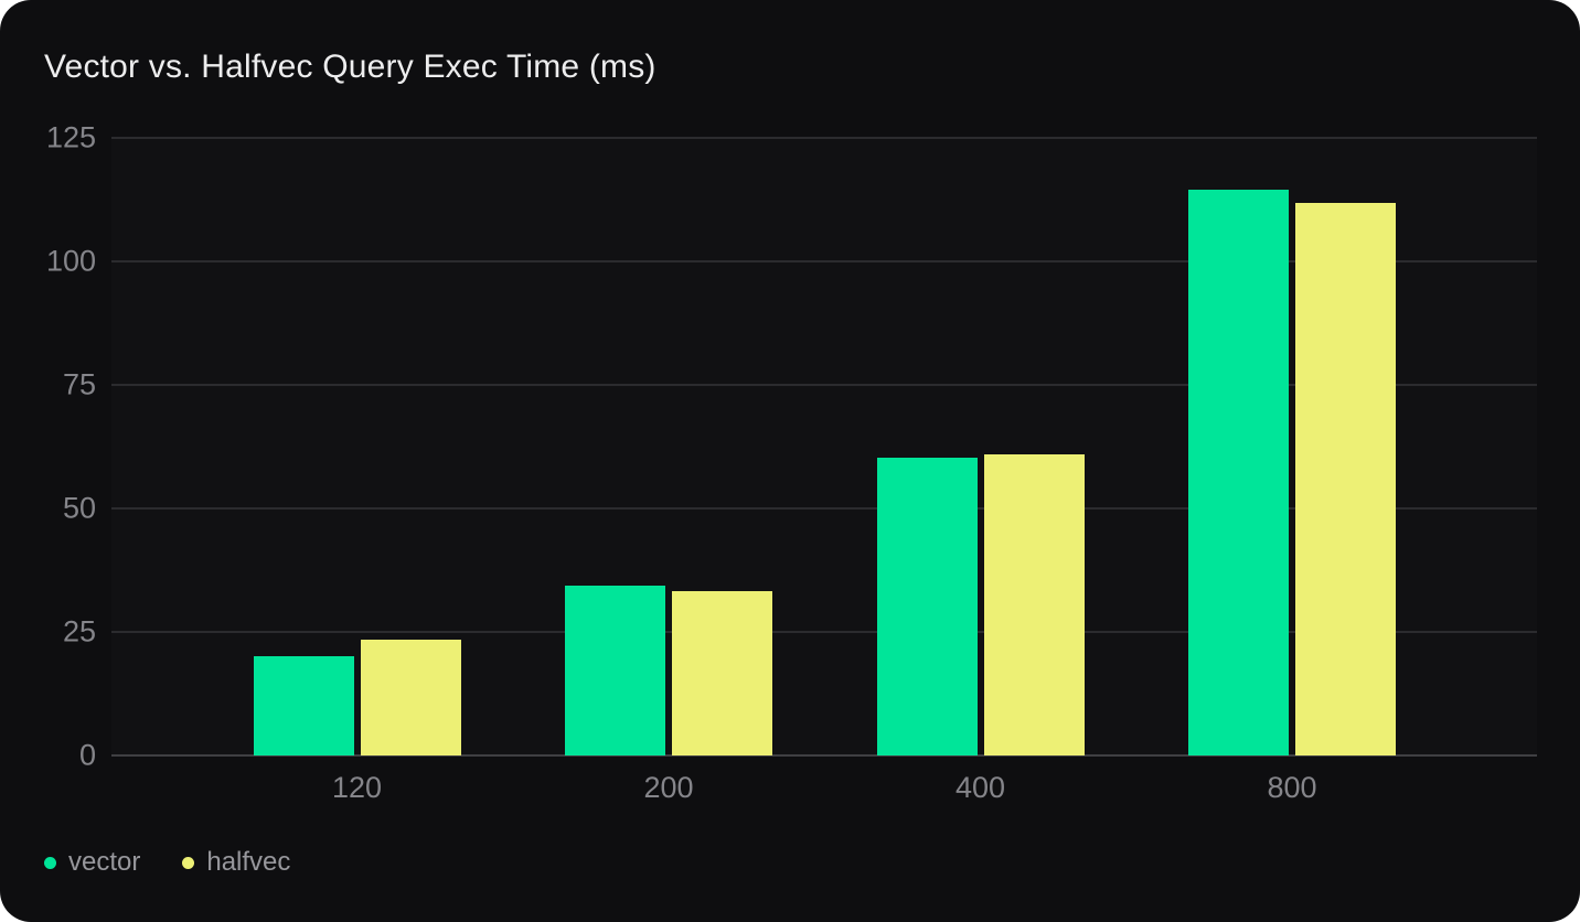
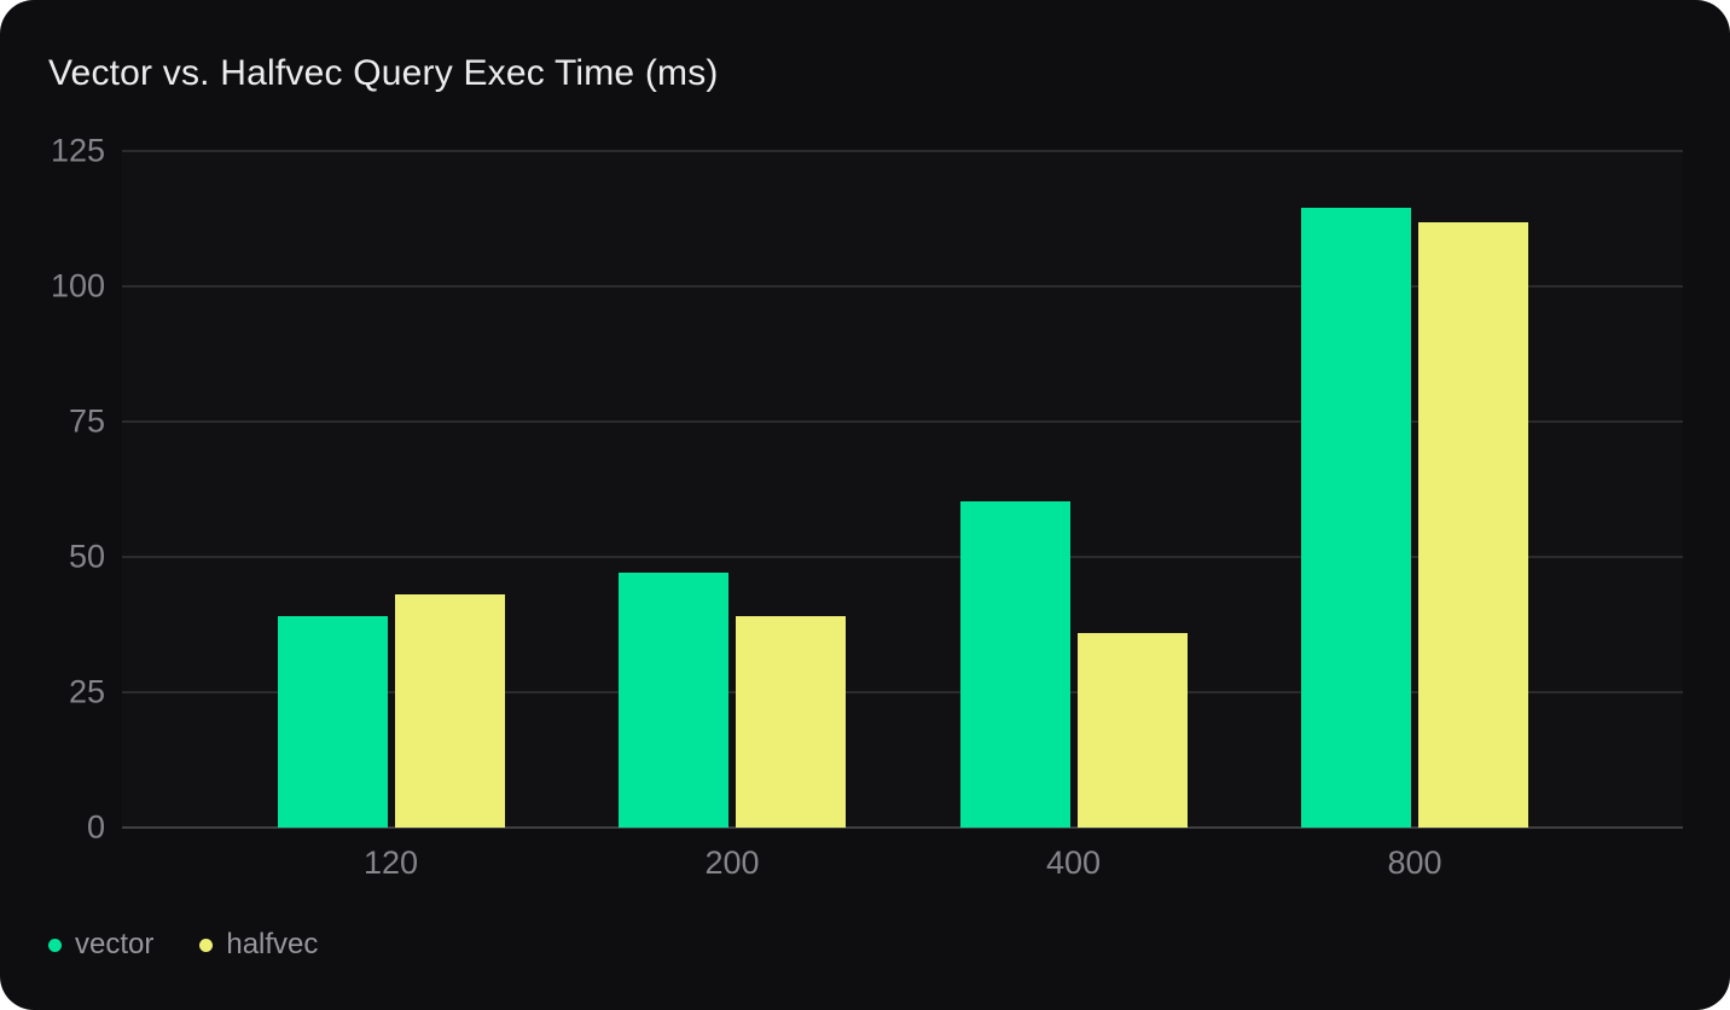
vector/120: 20 -> 39
halfvec/120: 24 -> 43
vector/200: 34 -> 47
halfvec/200: 33 -> 39
halfvec/400: 61 -> 36
